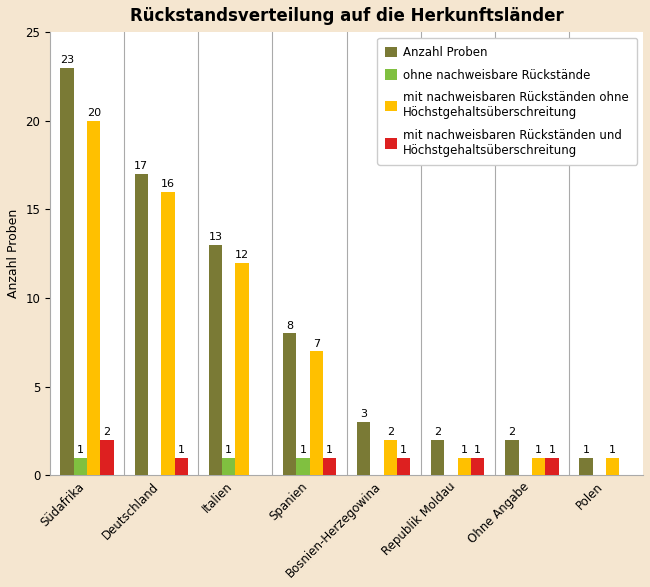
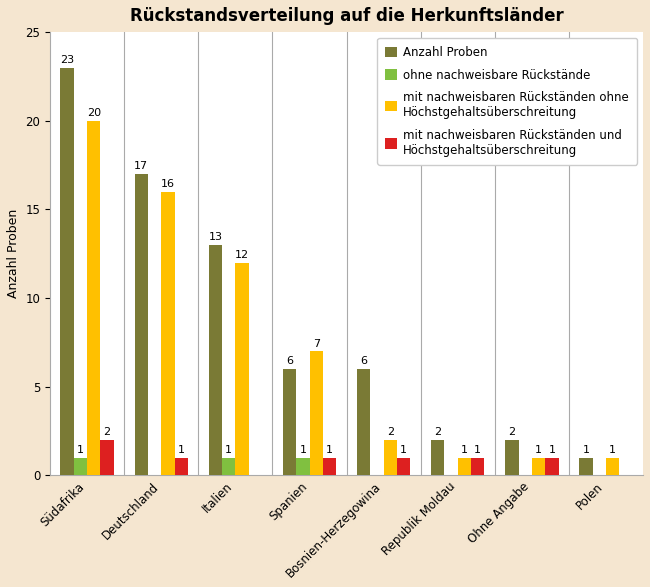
Anzahl Proben/Spanien: 8 -> 6
Anzahl Proben/Bosnien-Herzegowina: 3 -> 6
